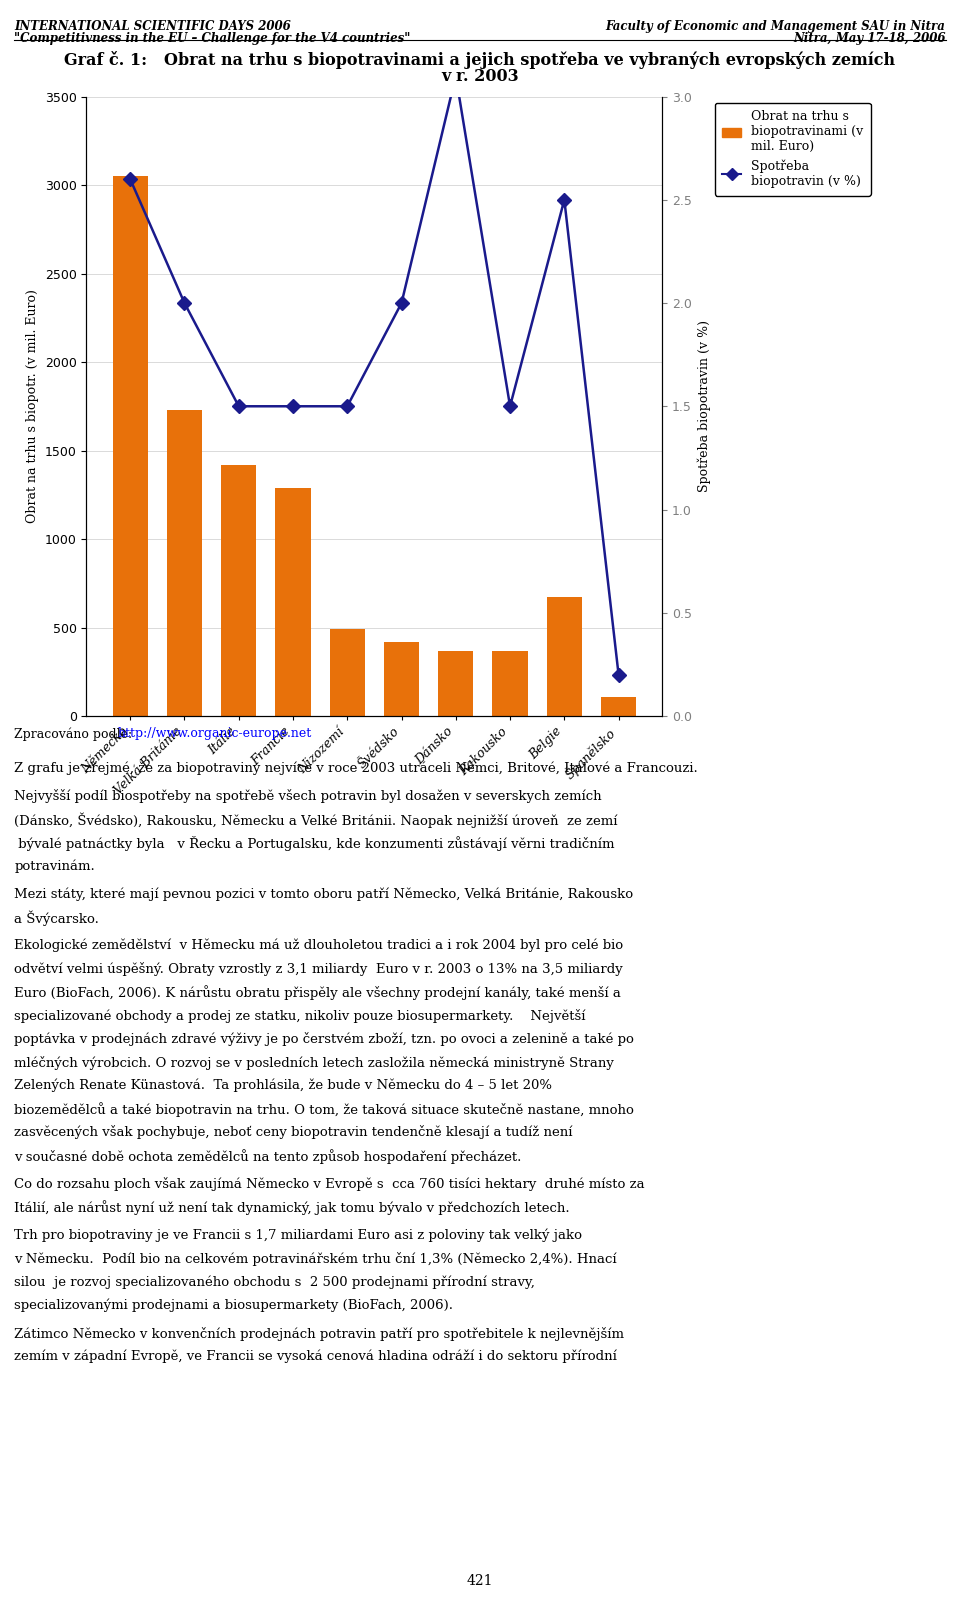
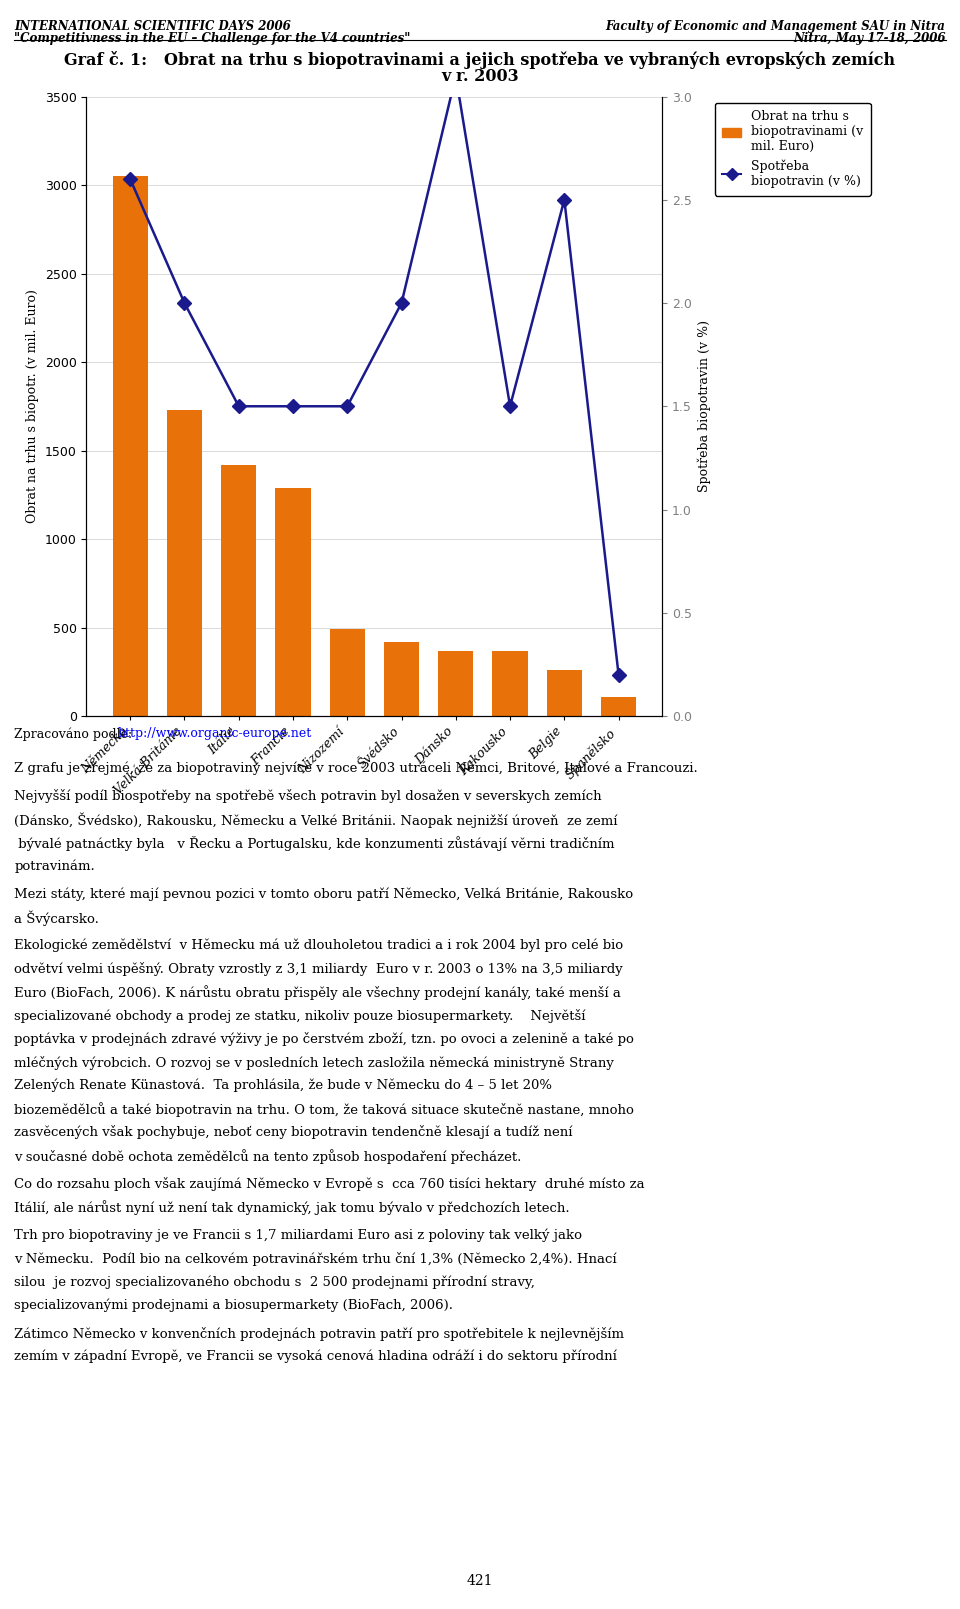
Obrat na trhu s biopotravinami (v mil. Euro)/Belgie: 670 -> 260
